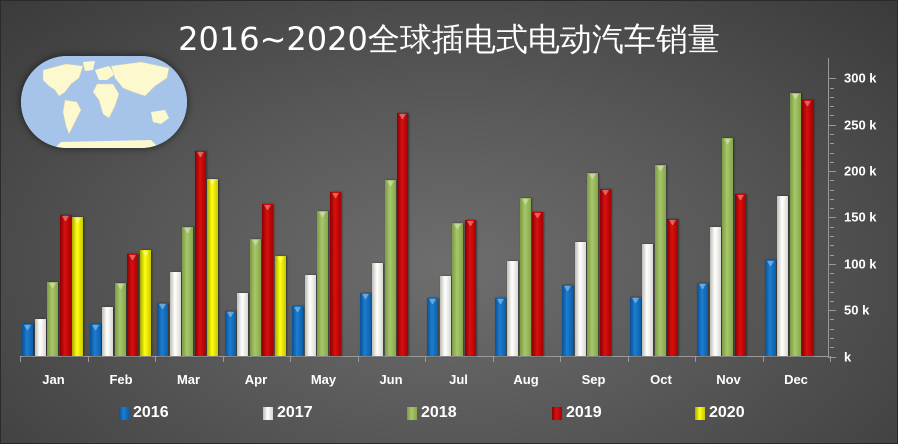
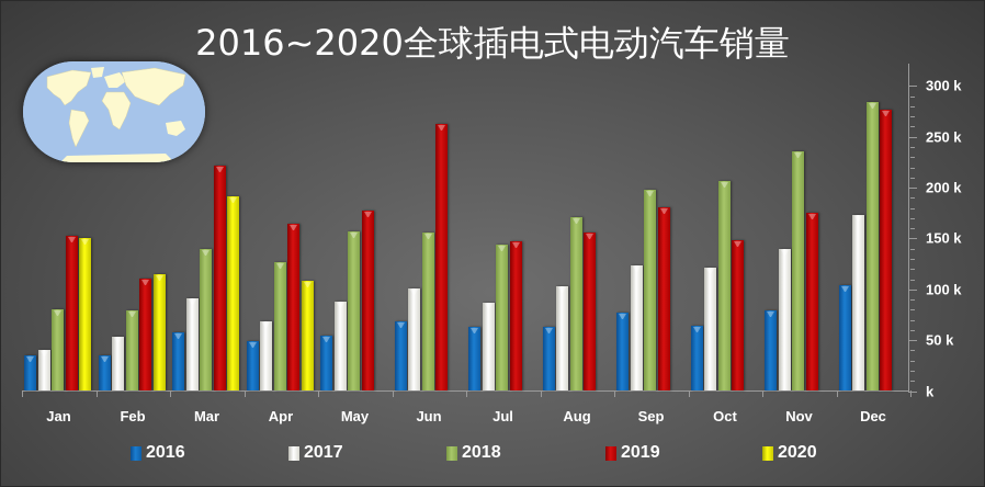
2018/Jun: 190k -> 160k
